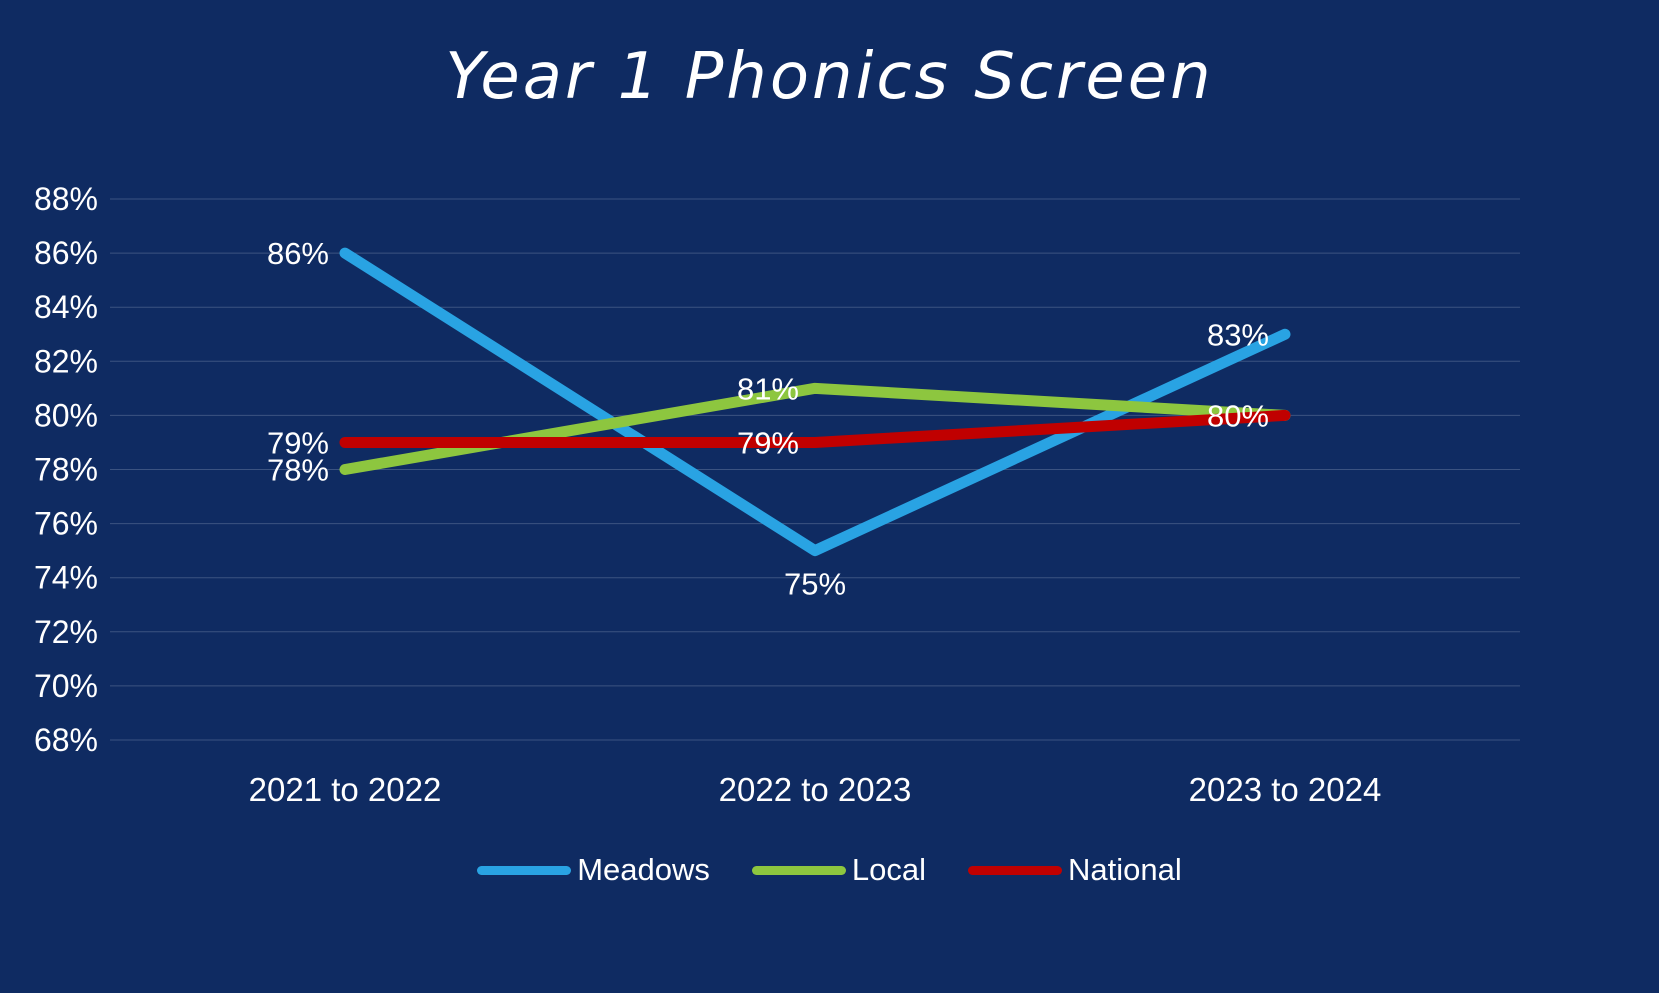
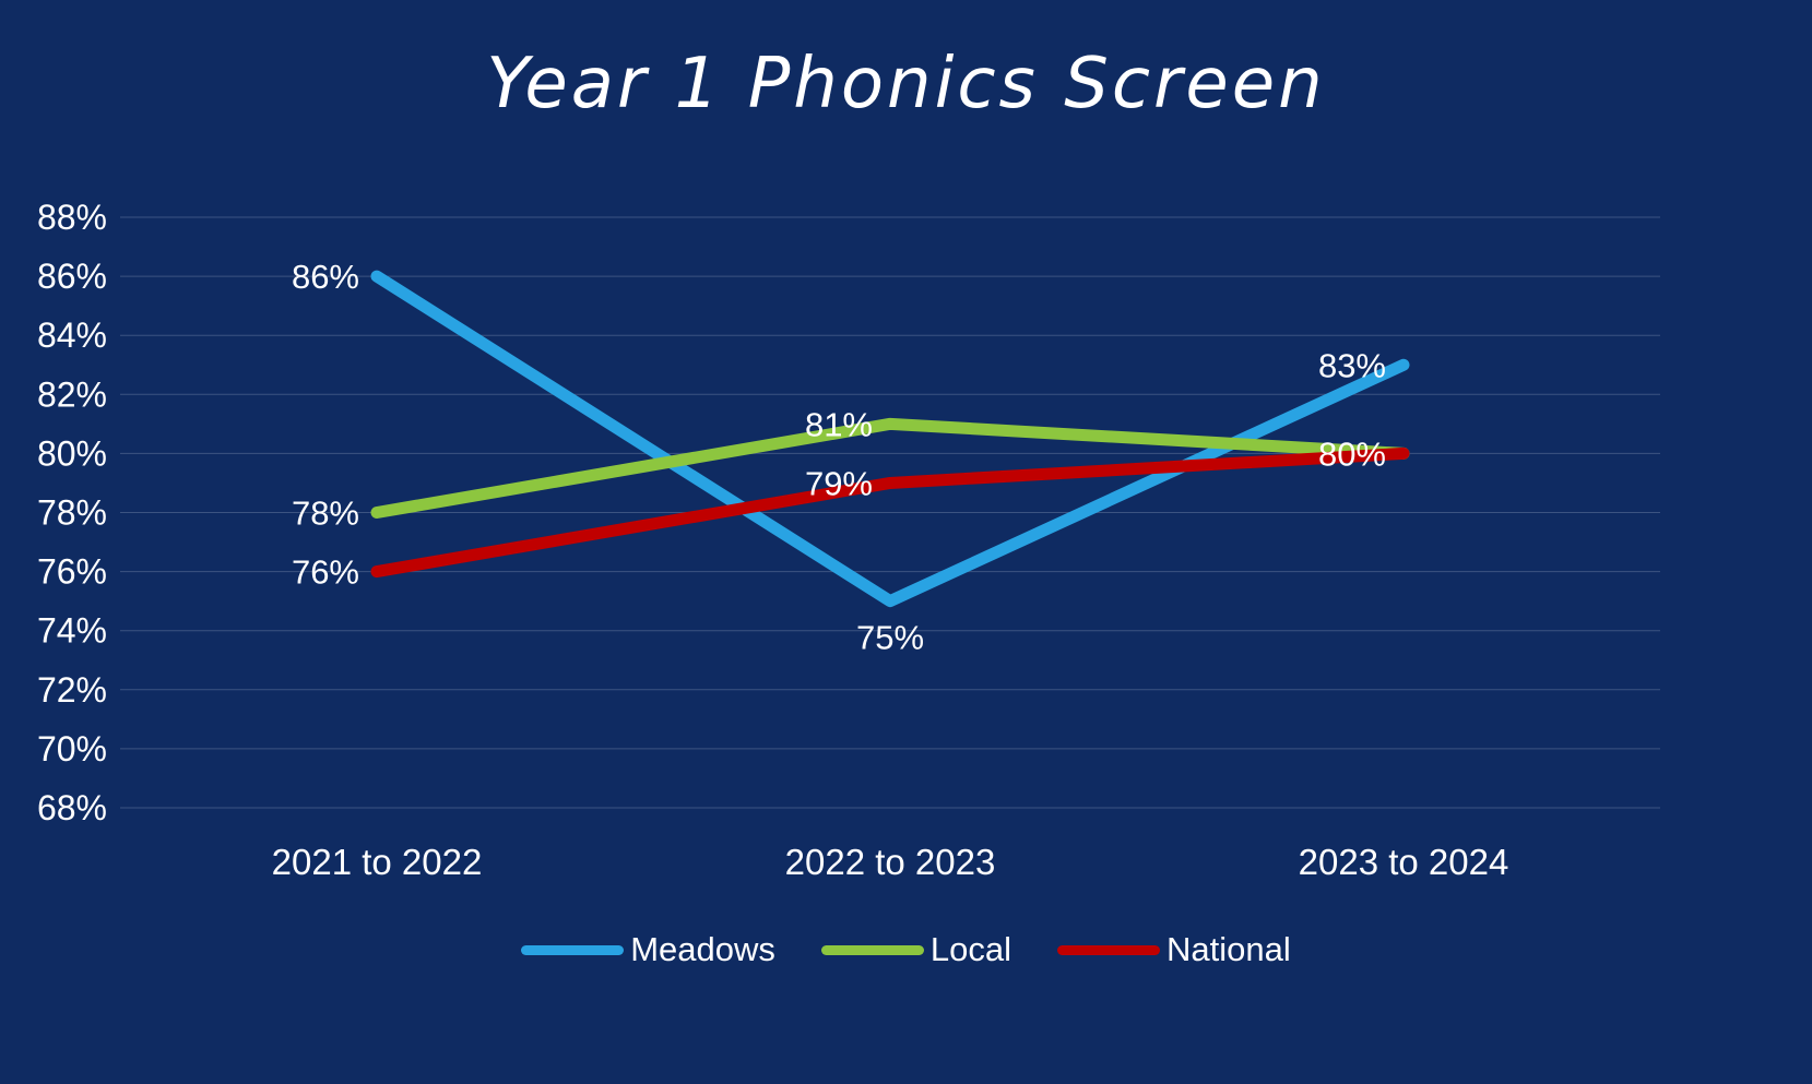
National/2021 to 2022: 79% -> 76%
